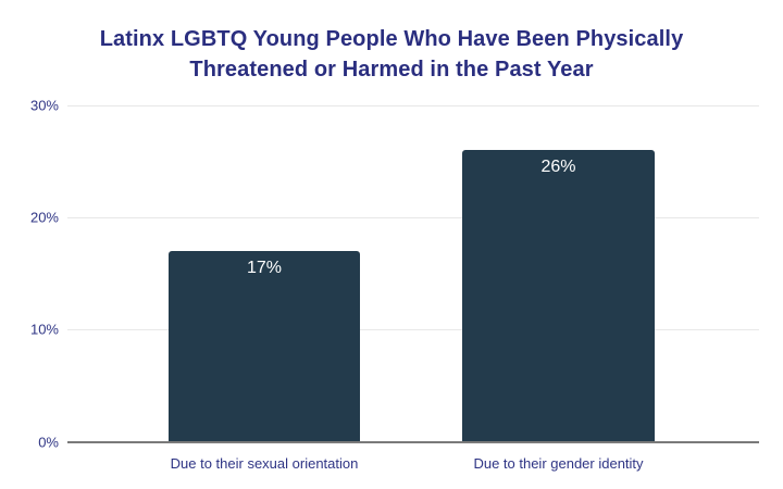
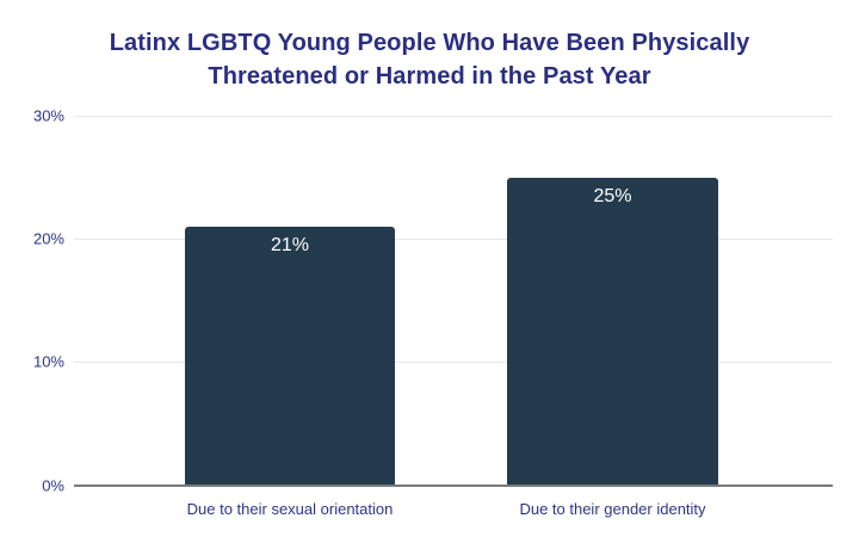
Due to their sexual orientation: 17% -> 21%
Due to their gender identity: 26% -> 25%
